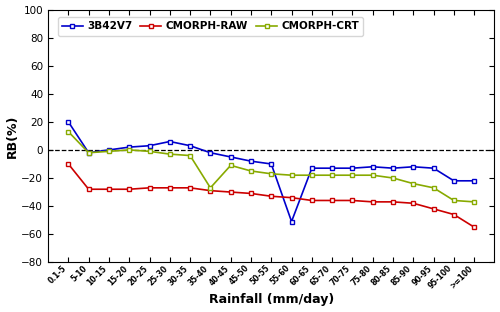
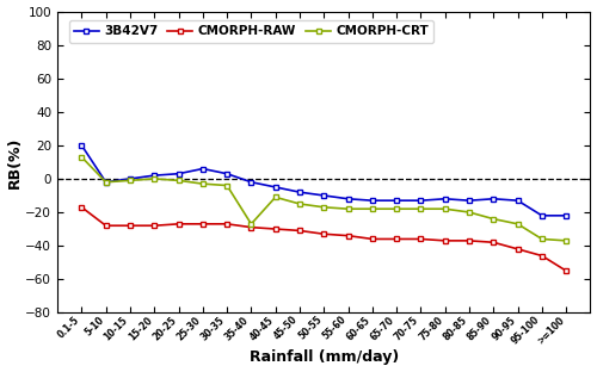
CMORPH-RAW/0.1-5: -10 -> -17
3B42V7/55-60: -51 -> -12
